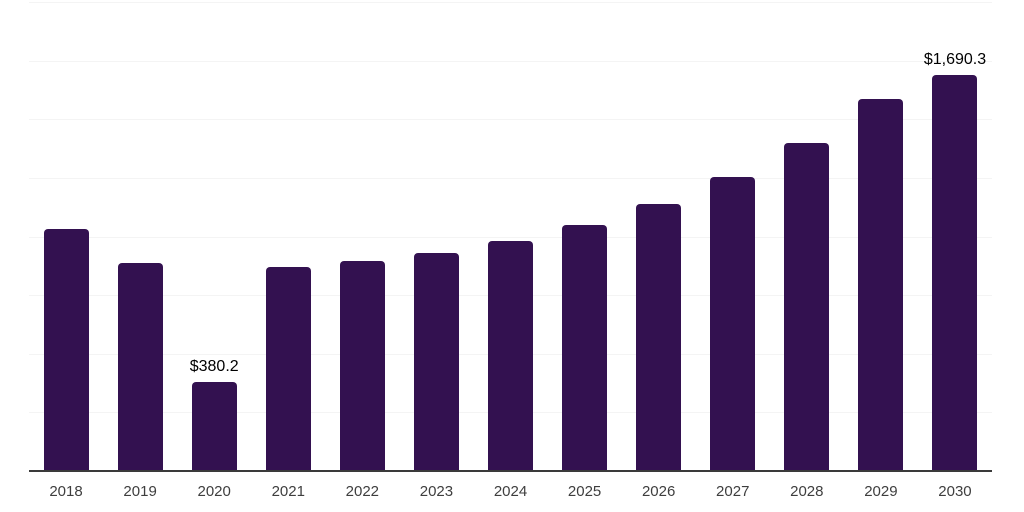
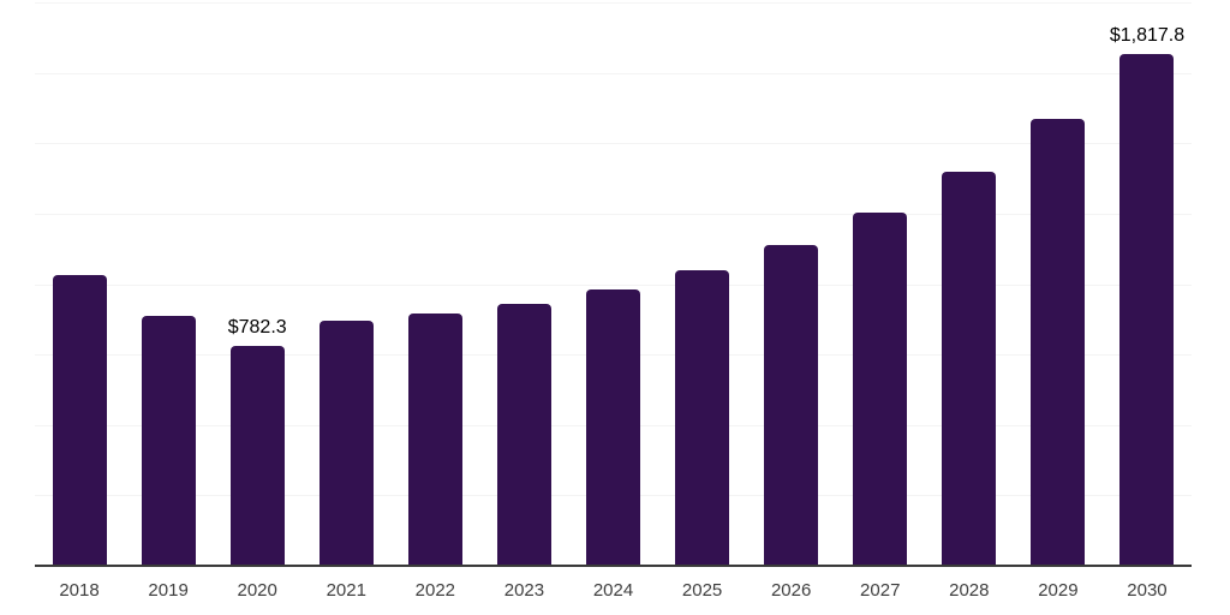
2020: $380.2 -> $782.3
2030: $1,690.3 -> $1,817.8
